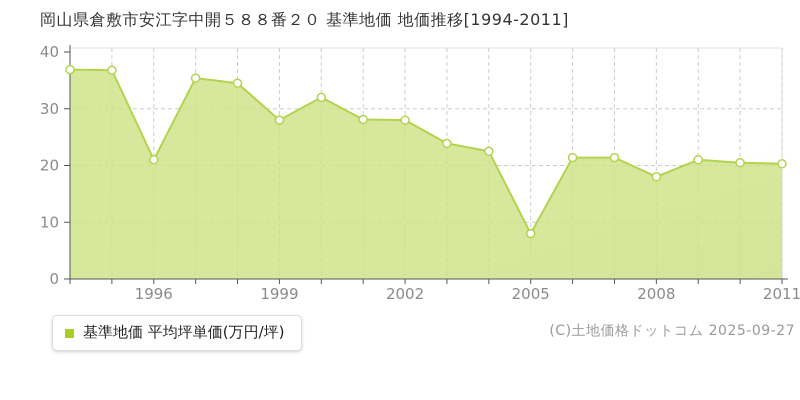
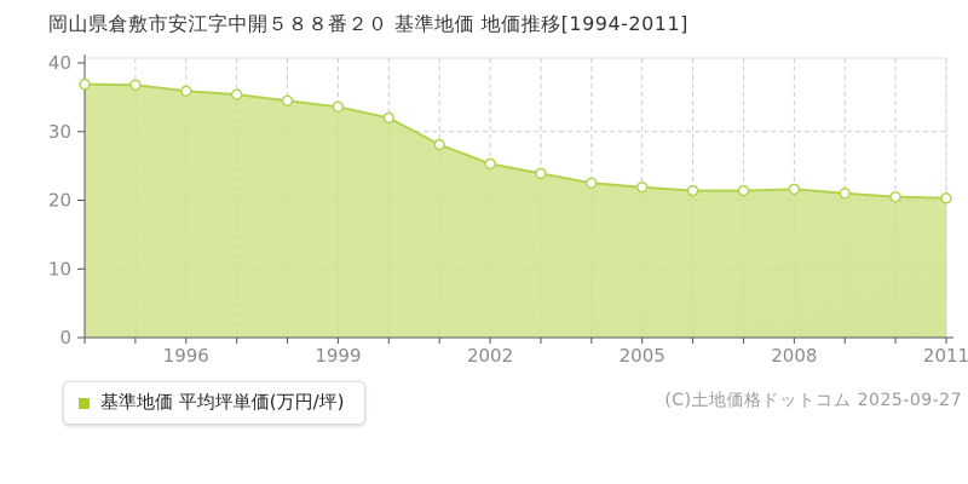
1996: 21 -> 36
1999: 28 -> 34
2002: 28 -> 25
2005: 8 -> 22
2008: 18 -> 22
